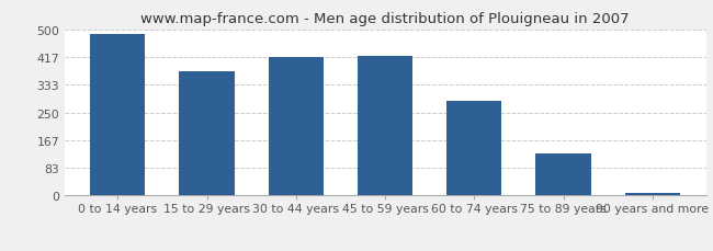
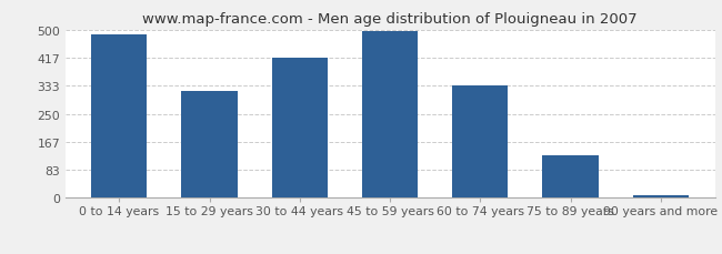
15 to 29 years: 375 -> 318
45 to 59 years: 420 -> 495
60 to 74 years: 285 -> 333
